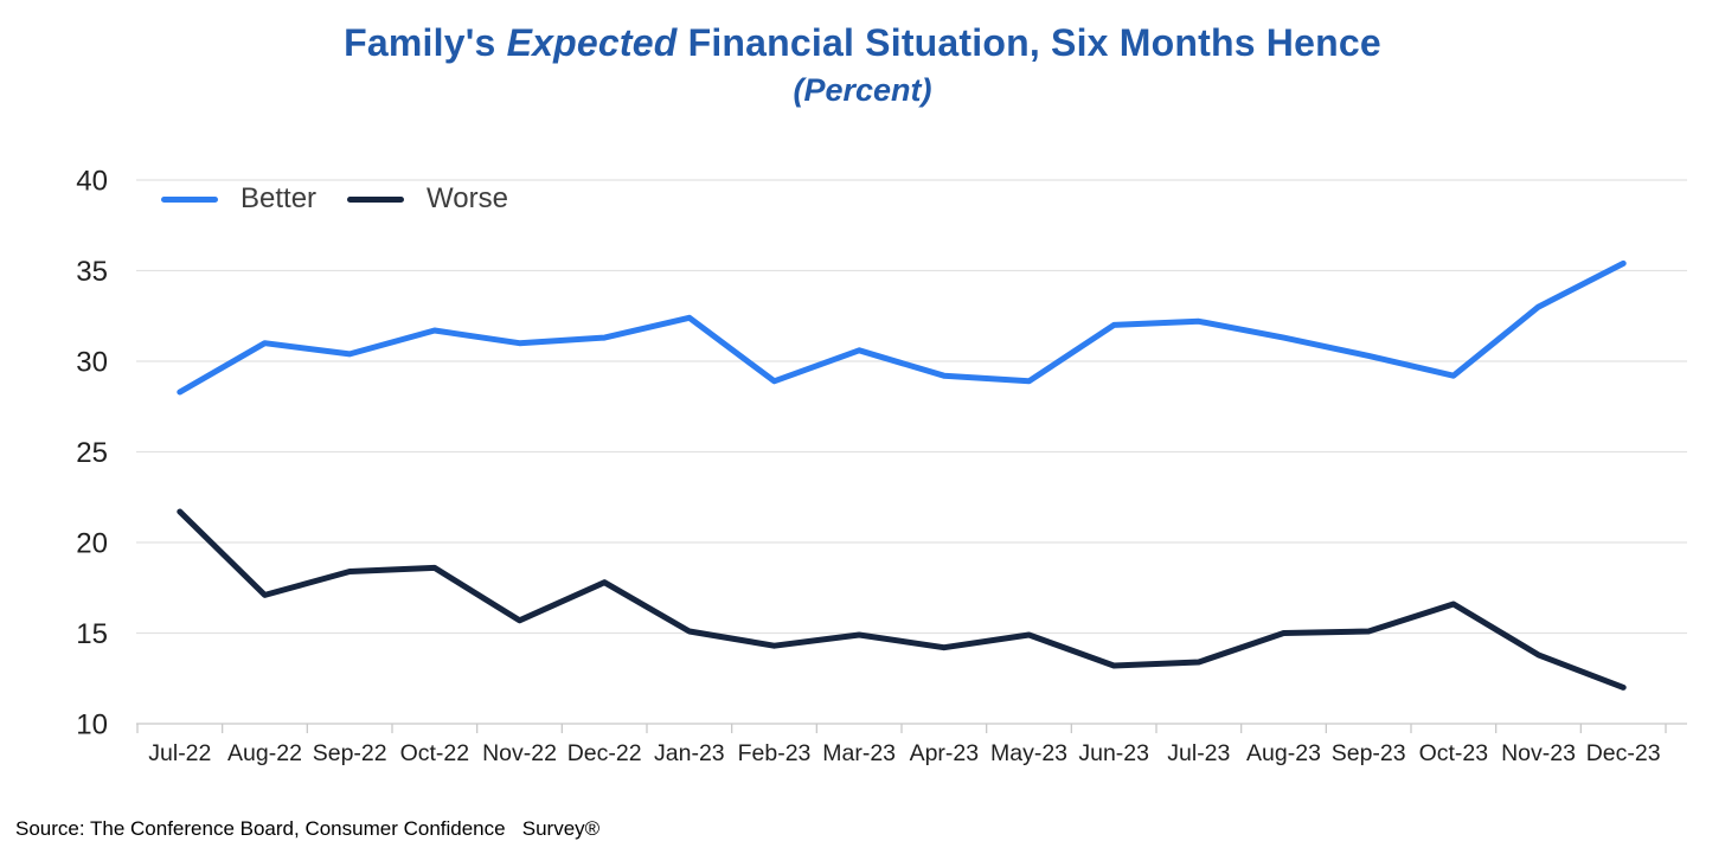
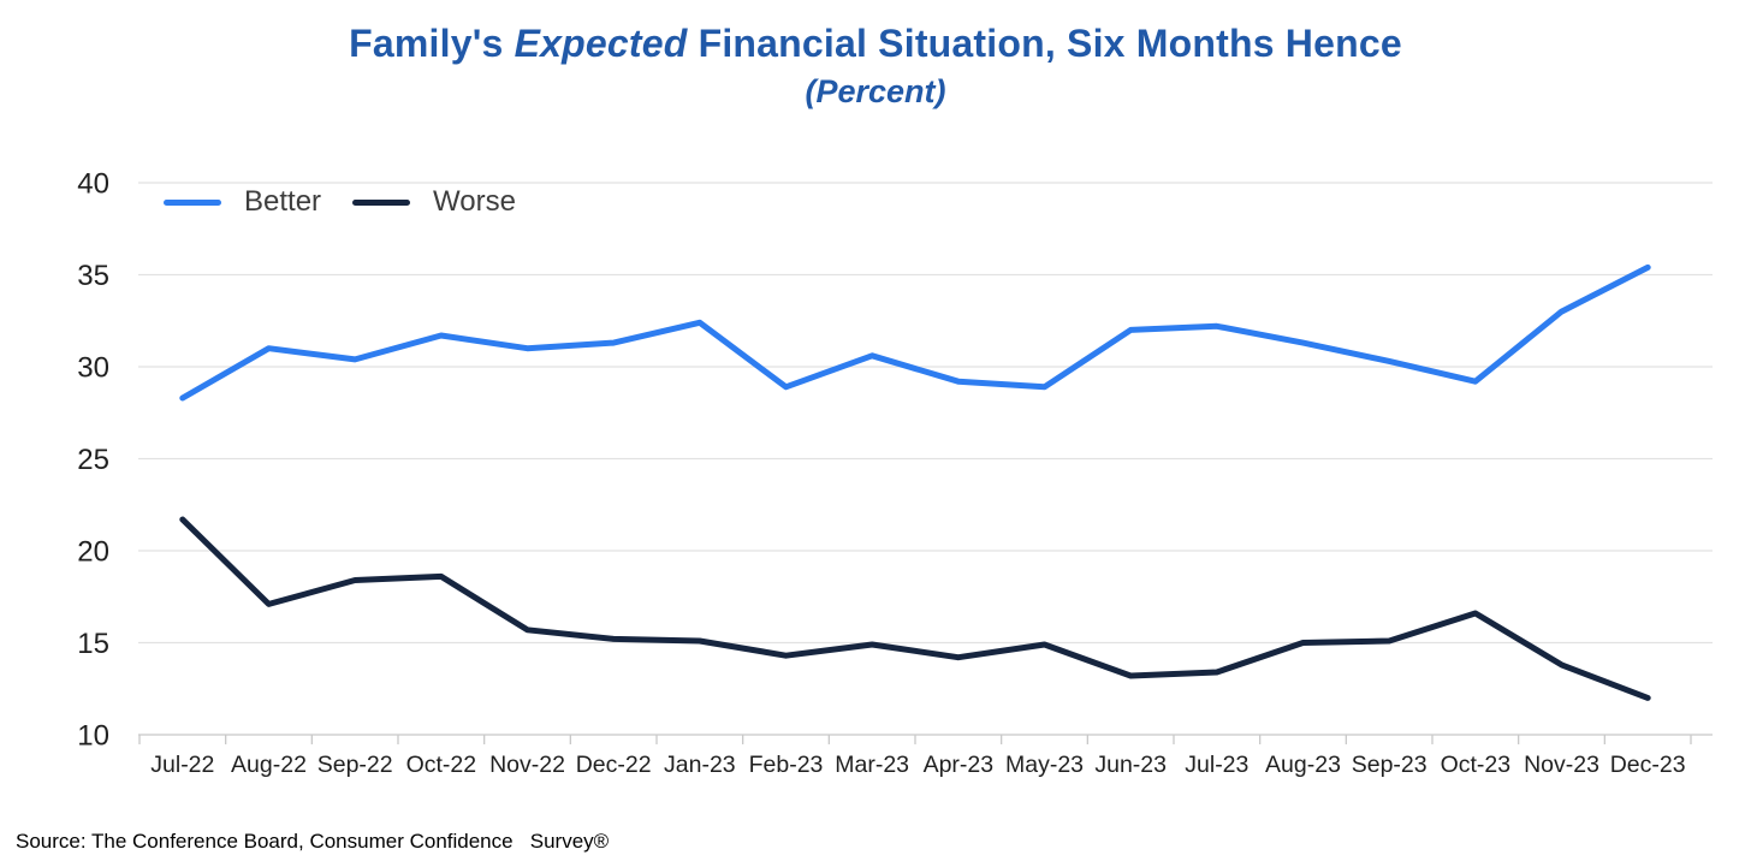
Worse/Dec-22: 17.8 -> 15.2
